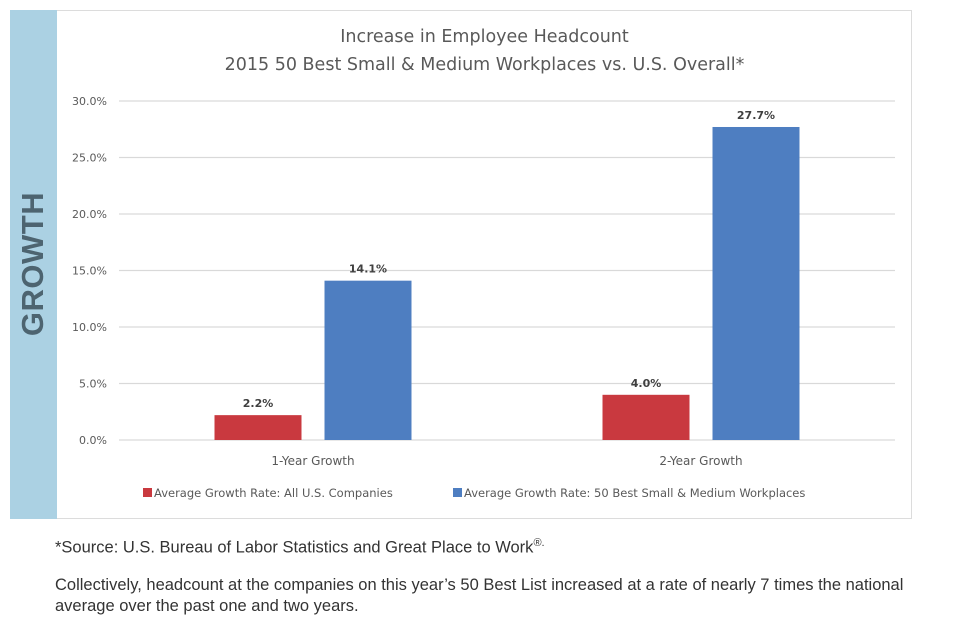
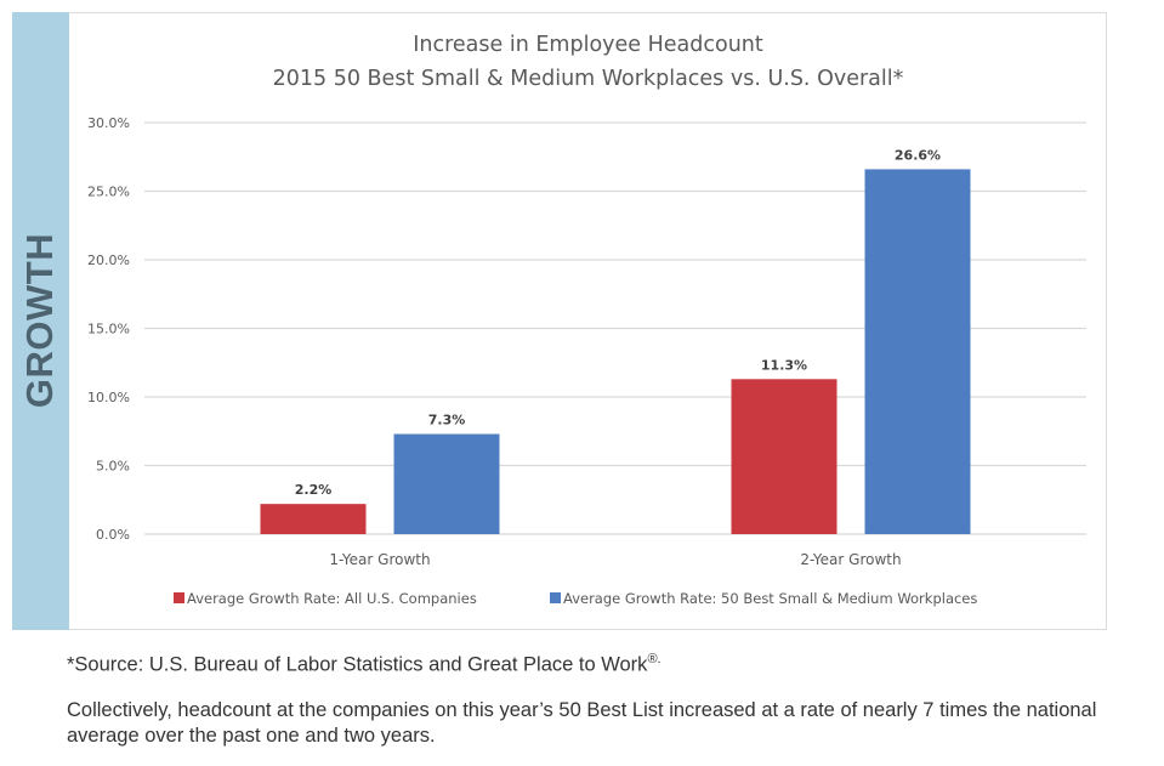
Average Growth Rate: 50 Best Small & Medium Workplaces/1-Year Growth: 14.1% -> 7.3%
Average Growth Rate: All U.S. Companies/2-Year Growth: 4.0% -> 11.3%
Average Growth Rate: 50 Best Small & Medium Workplaces/2-Year Growth: 27.7% -> 26.6%
